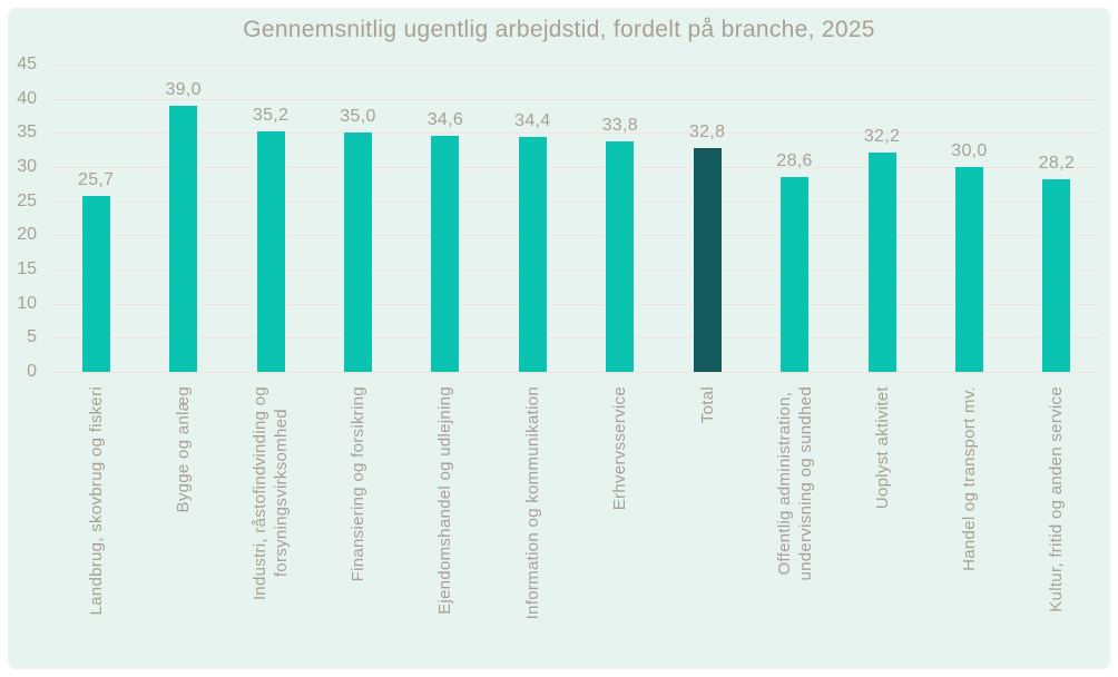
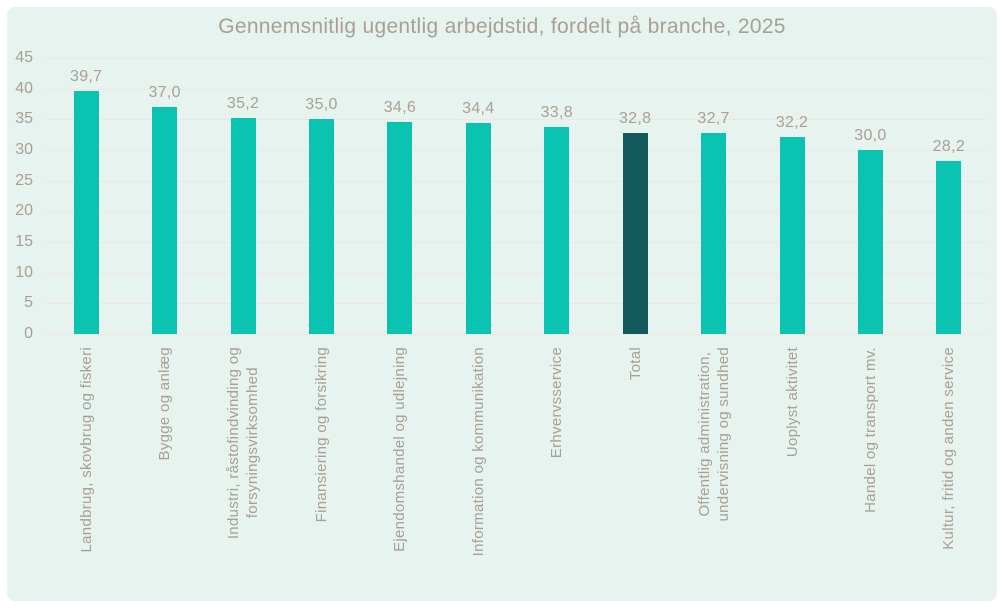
Landbrug, skovbrug og fiskeri: 25,7 -> 39,7
Bygge og anlæg: 39,0 -> 37,0
Offentlig administration, undervisning og sundhed: 28,6 -> 32,7
